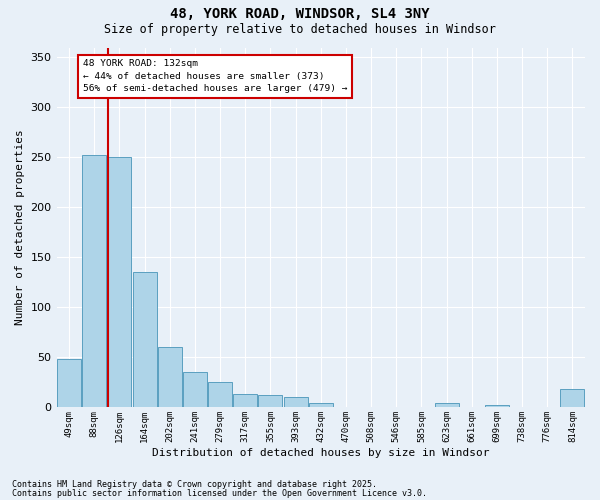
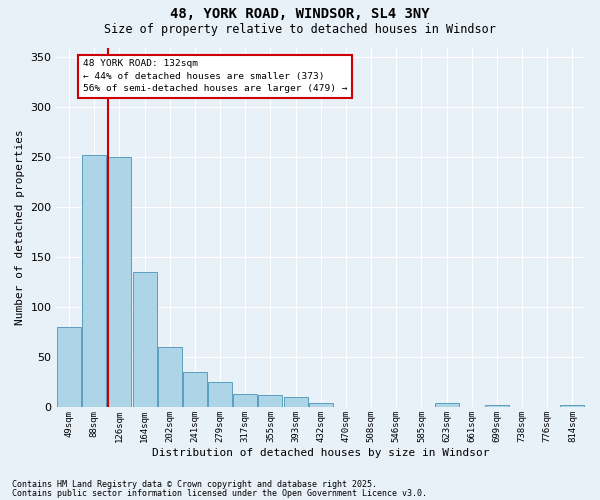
49sqm: 48 -> 80
814sqm: 18 -> 2
